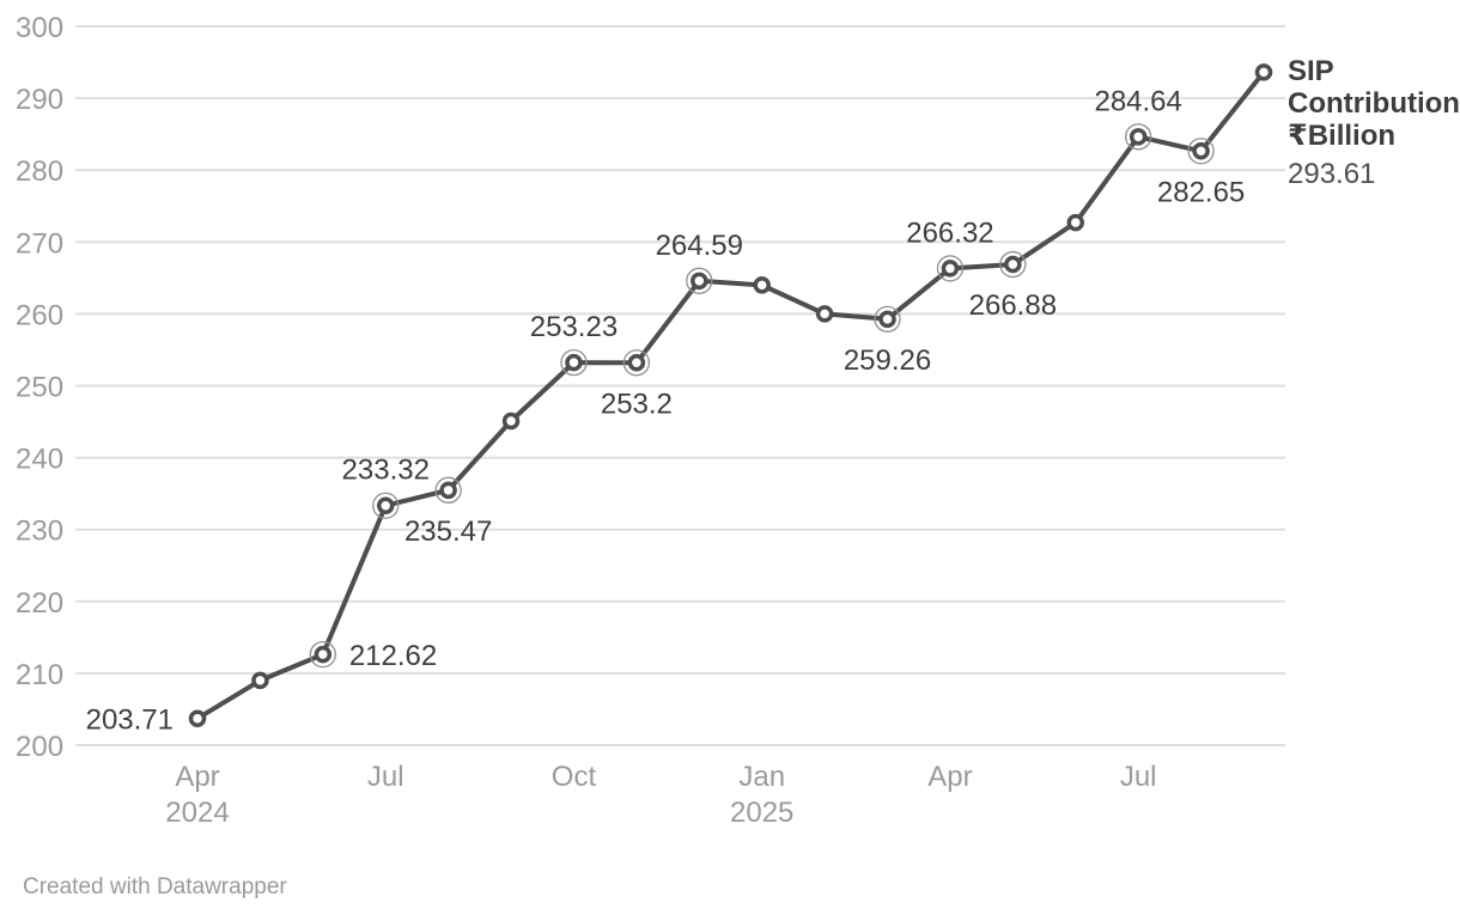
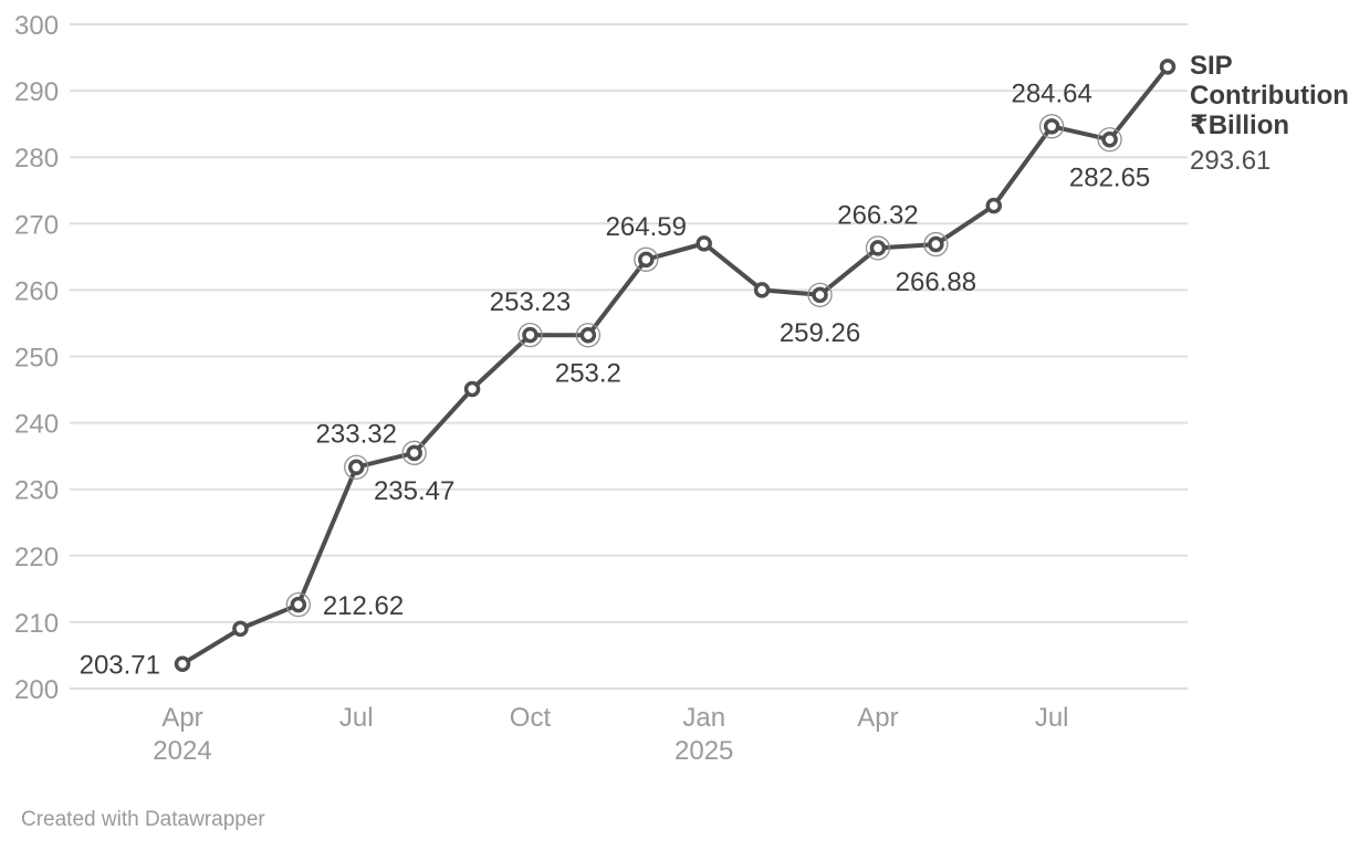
Jan 2025: 264 -> 267
